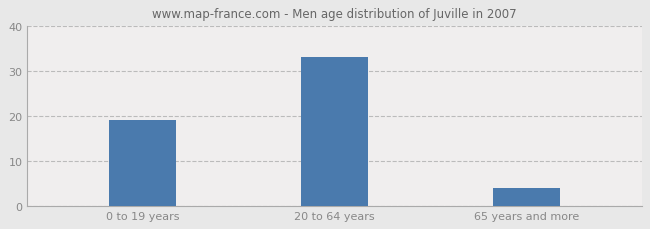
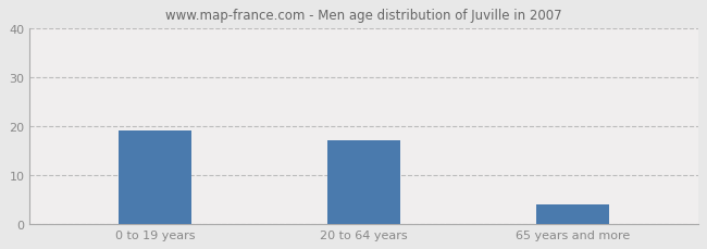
20 to 64 years: 33 -> 17
